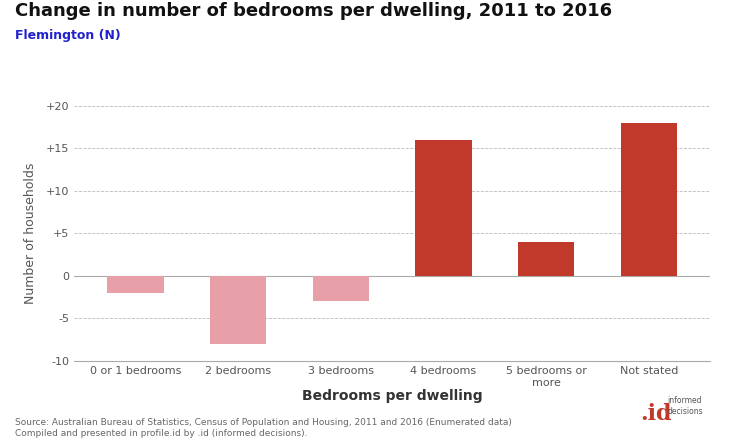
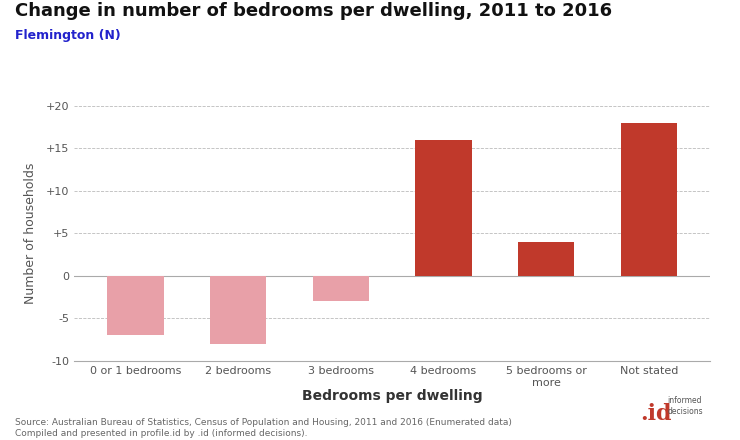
0 or 1 bedrooms: -2 -> -7
